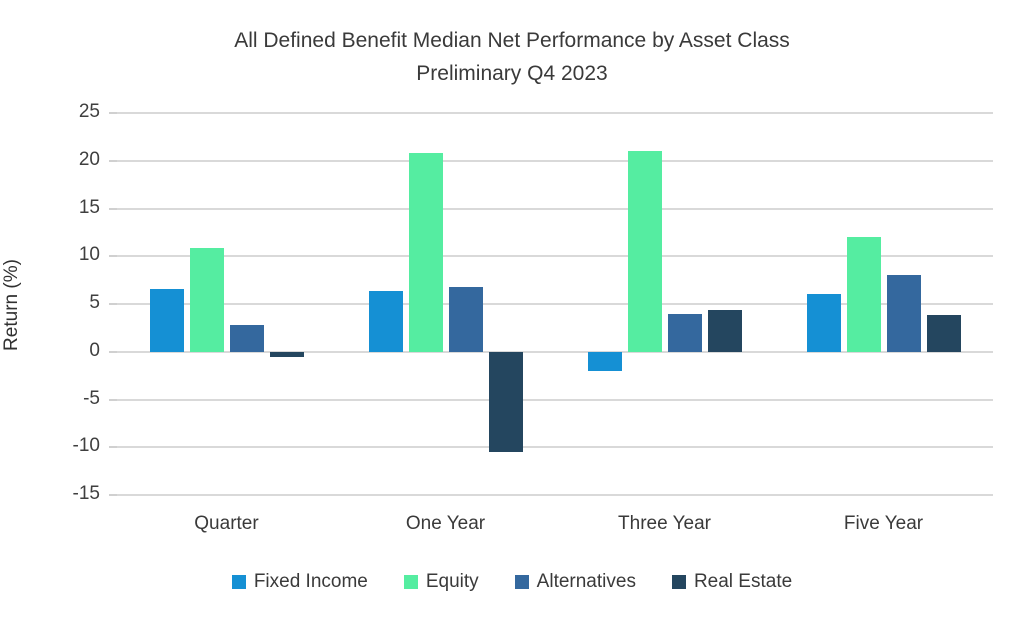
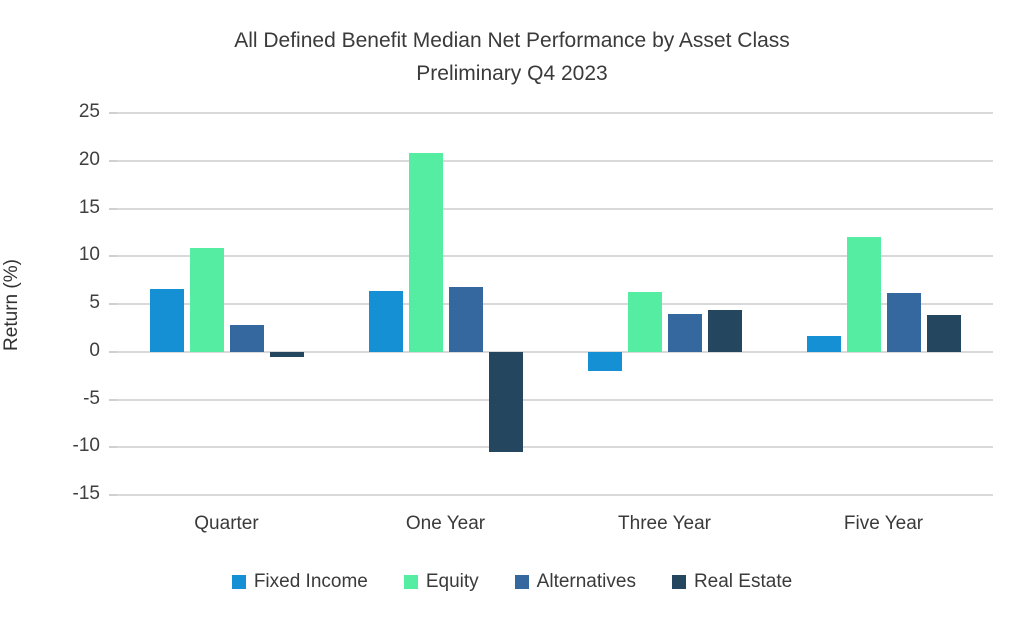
Equity/Three Year: 21 -> 6
Fixed Income/Five Year: 6 -> 2
Alternatives/Five Year: 8 -> 6
